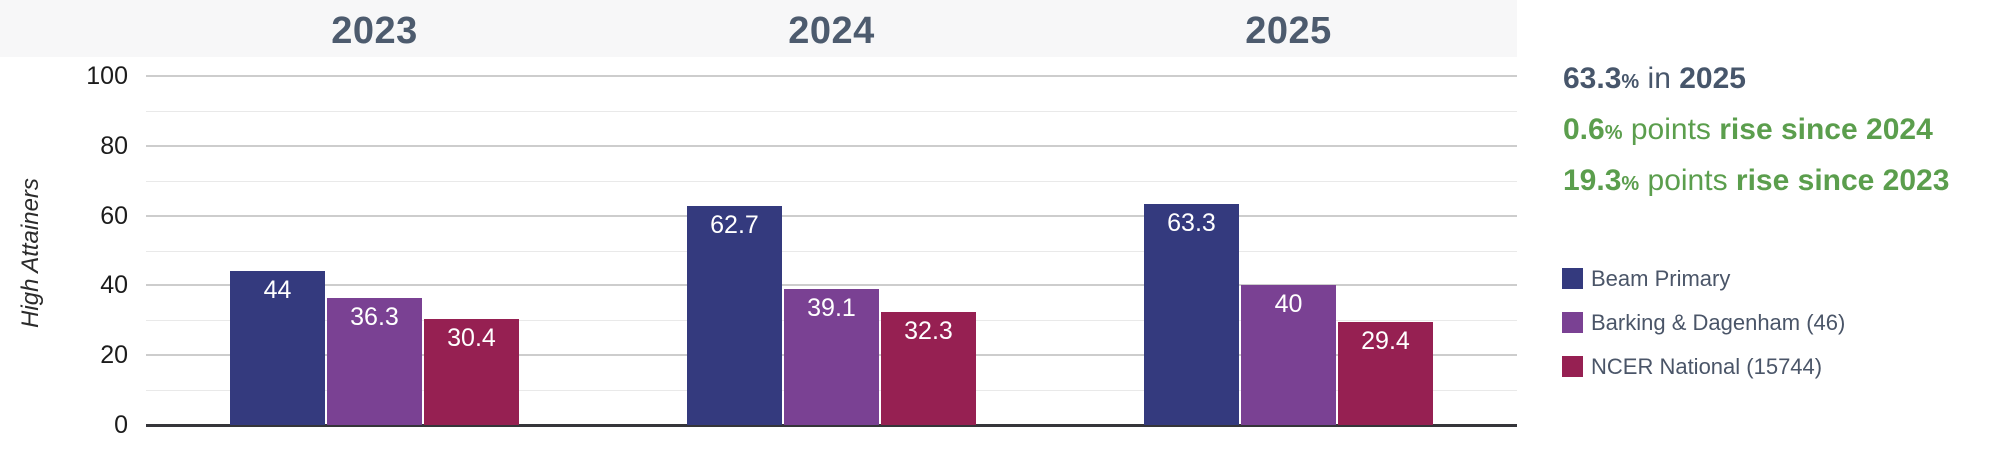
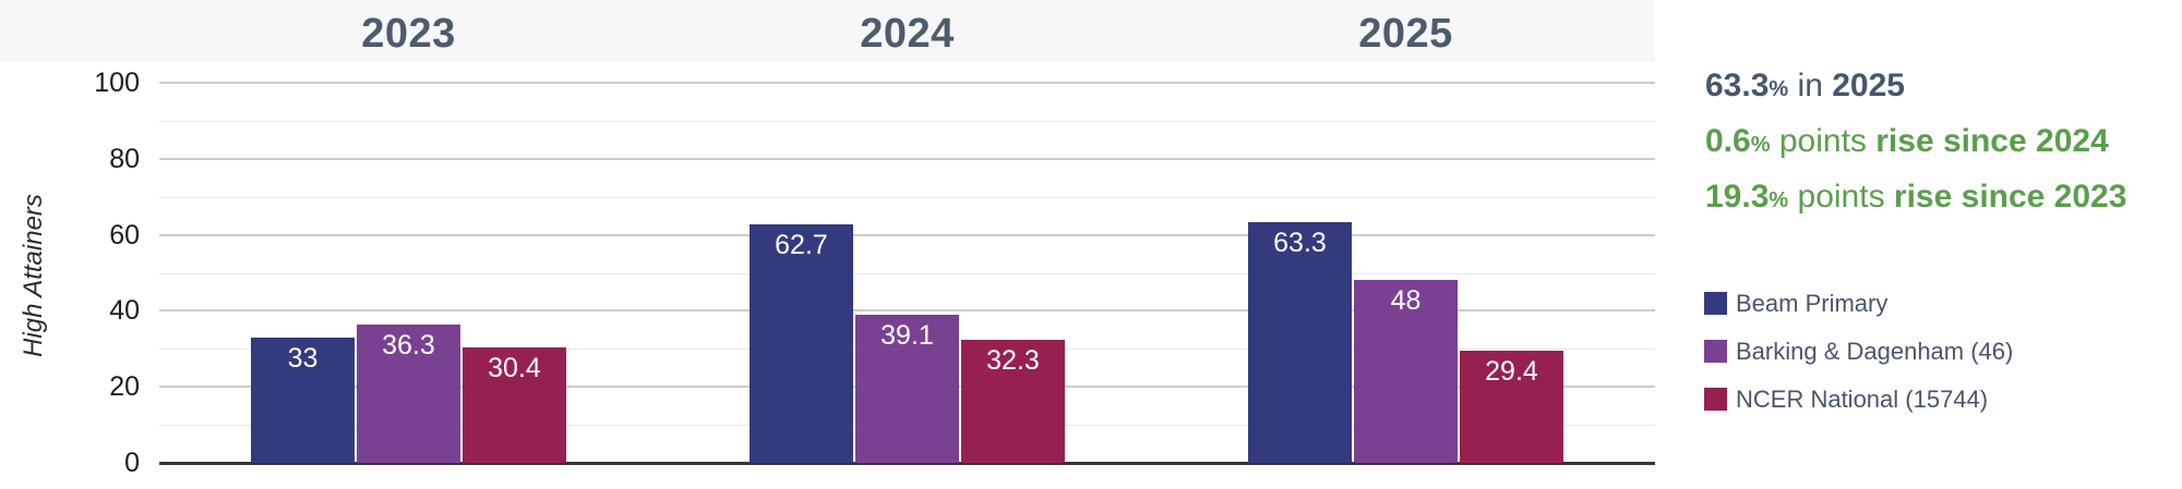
Beam Primary/2023: 44 -> 33
Barking & Dagenham (46)/2025: 40 -> 48
